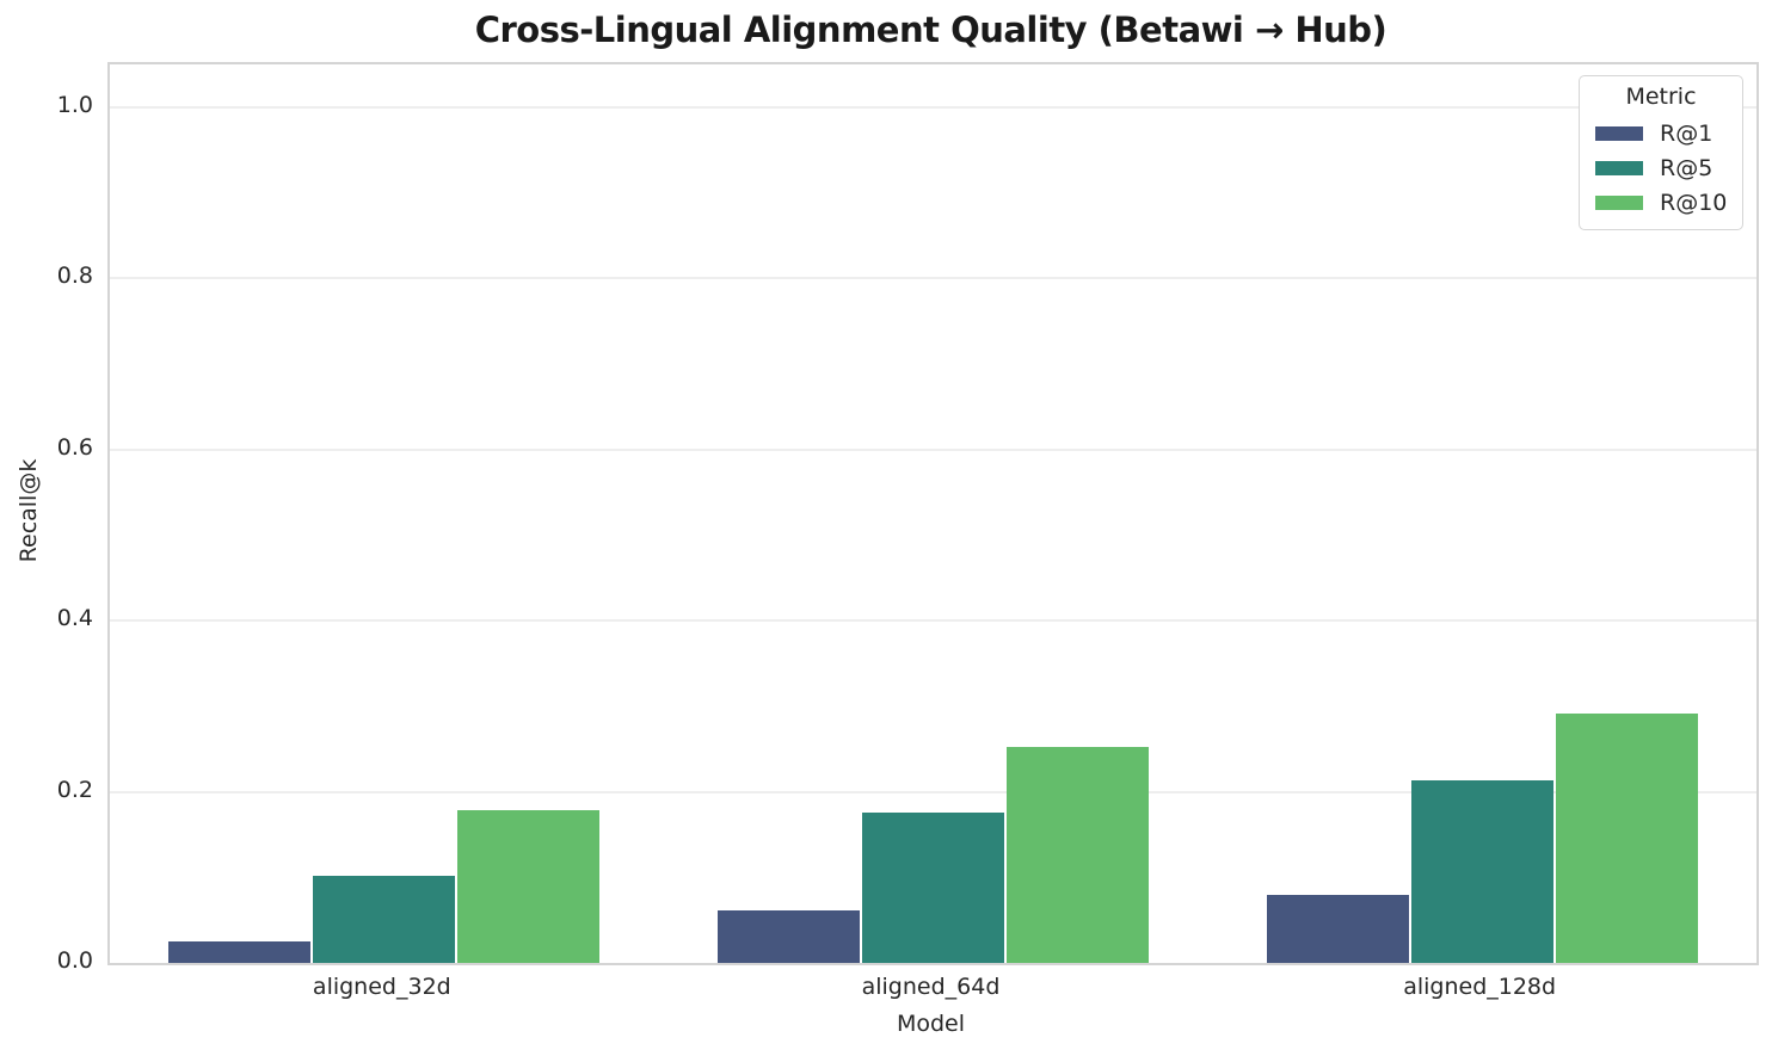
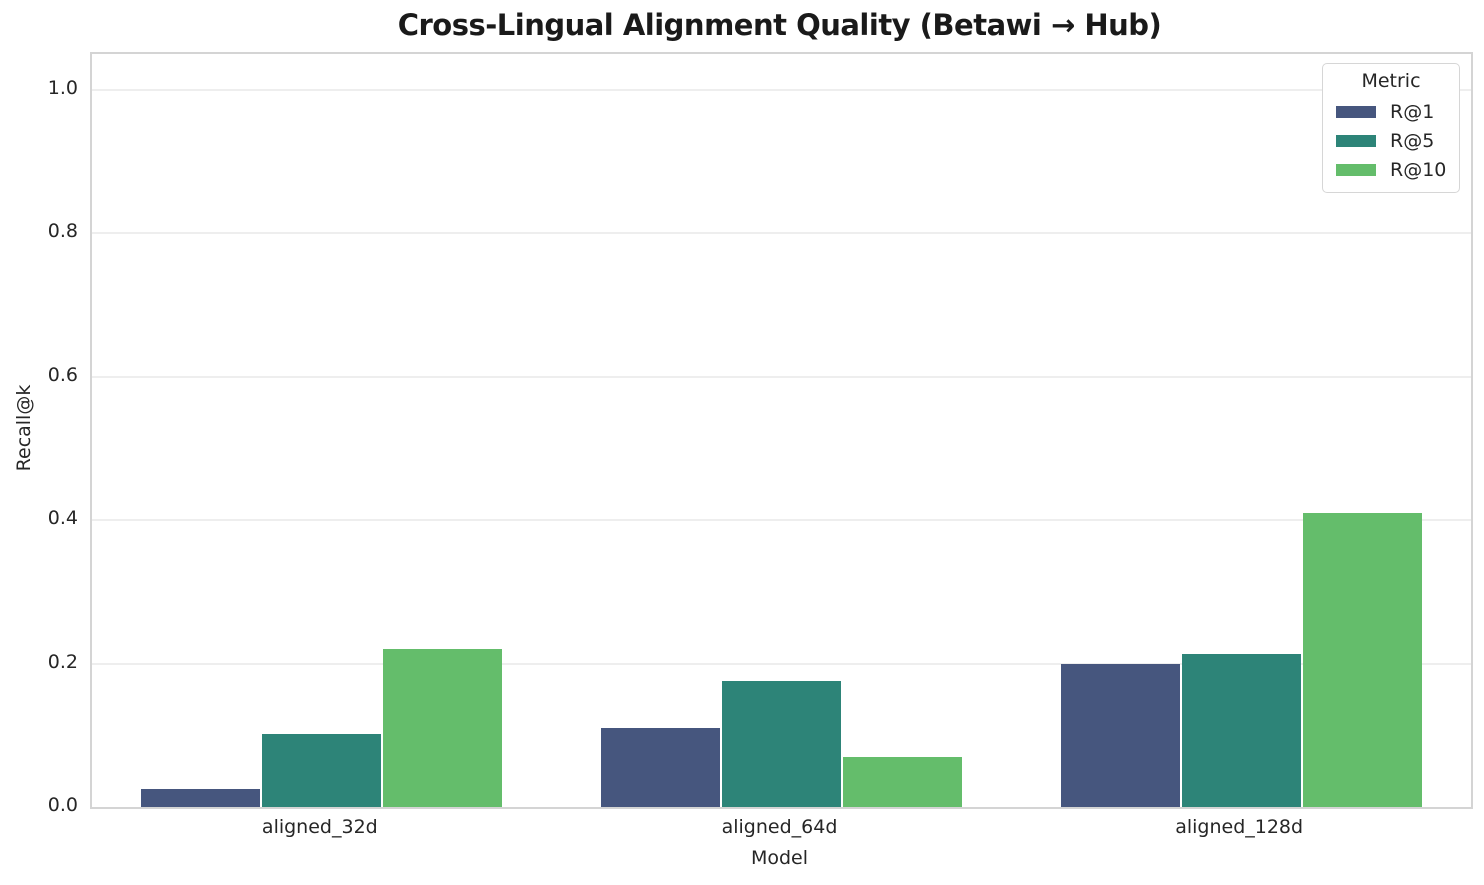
R@10/aligned_32d: 0.18 -> 0.22
R@1/aligned_64d: 0.06 -> 0.11
R@10/aligned_64d: 0.25 -> 0.07
R@1/aligned_128d: 0.08 -> 0.20
R@10/aligned_128d: 0.29 -> 0.41
